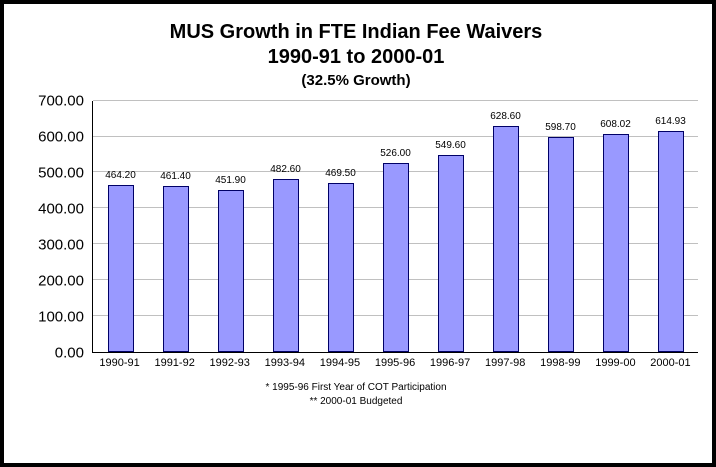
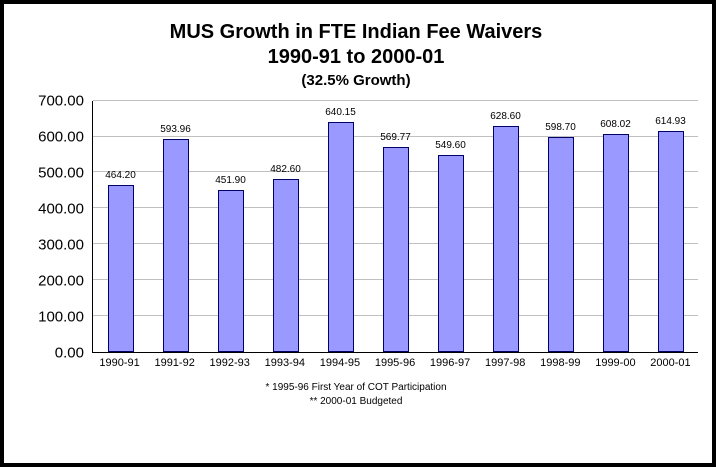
1991-92: 461.40 -> 593.96
1994-95: 469.50 -> 640.15
1995-96: 526.00 -> 569.77
